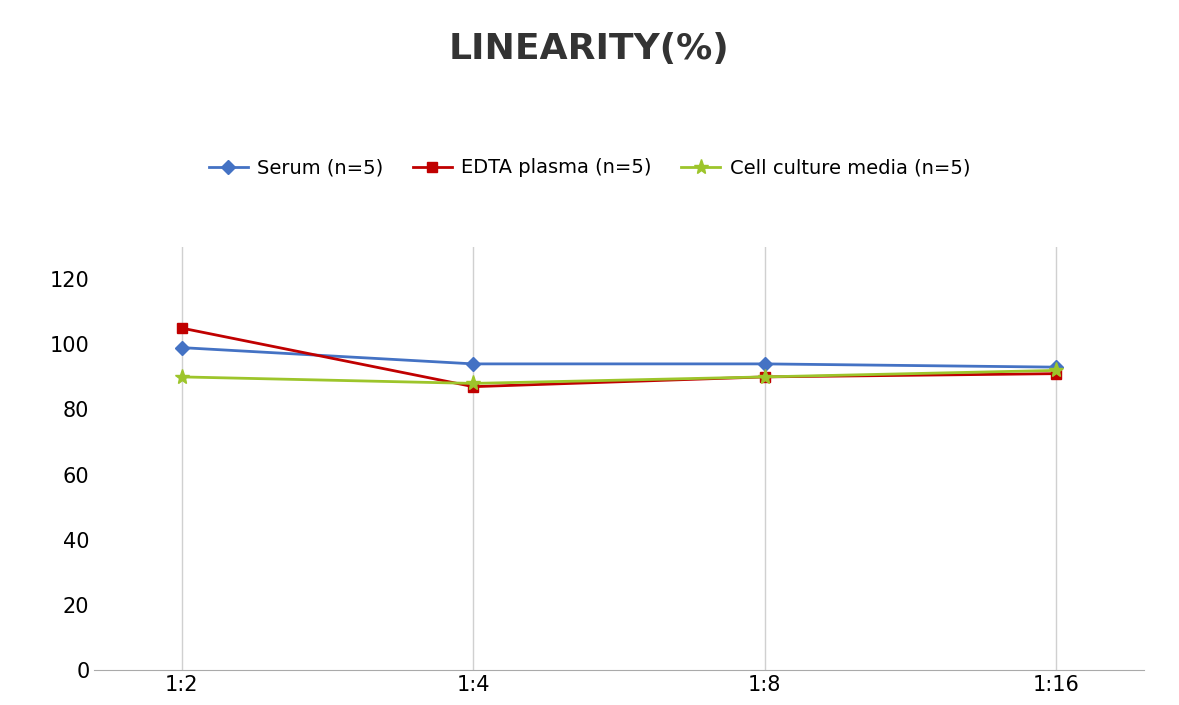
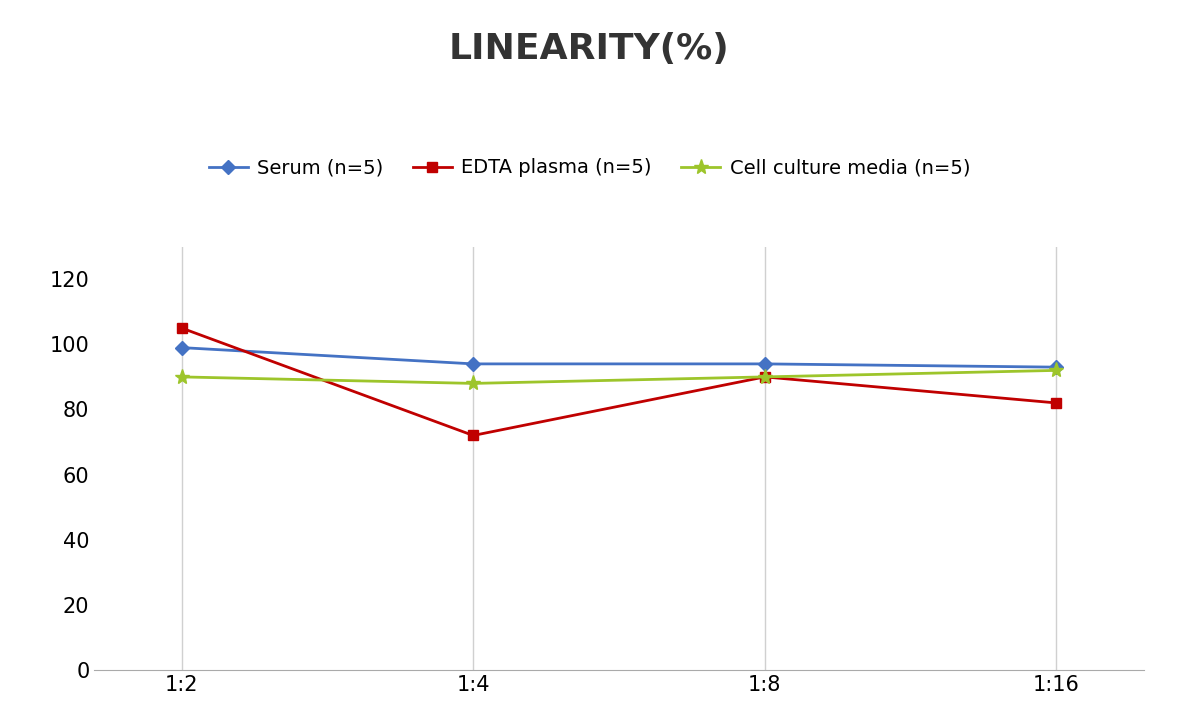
EDTA plasma (n=5)/1:4: 87 -> 72
EDTA plasma (n=5)/1:16: 91 -> 82
